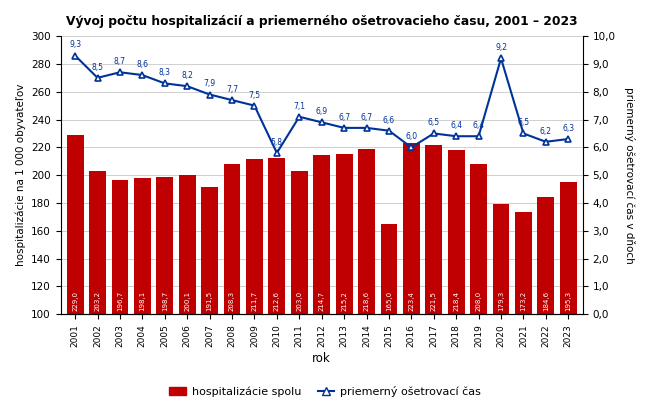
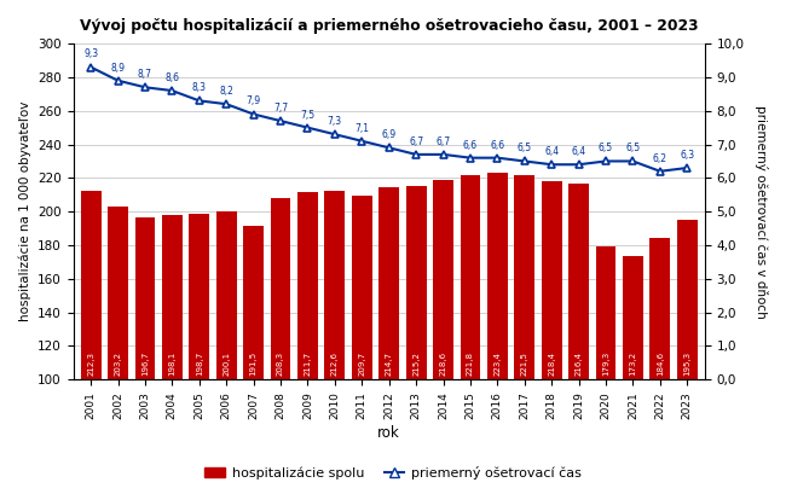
hospitalizácie spolu/2001: 229 -> 212
priemerný ošetrovací čas/2002: 8,5 -> 8,9
priemerný ošetrovací čas/2010: 5,8 -> 7,3
hospitalizácie spolu/2011: 203 -> 210
hospitalizácie spolu/2015: 165 -> 222
priemerný ošetrovací čas/2016: 6,0 -> 6,6
hospitalizácie spolu/2019: 208 -> 216
priemerný ošetrovací čas/2020: 9,2 -> 6,5
